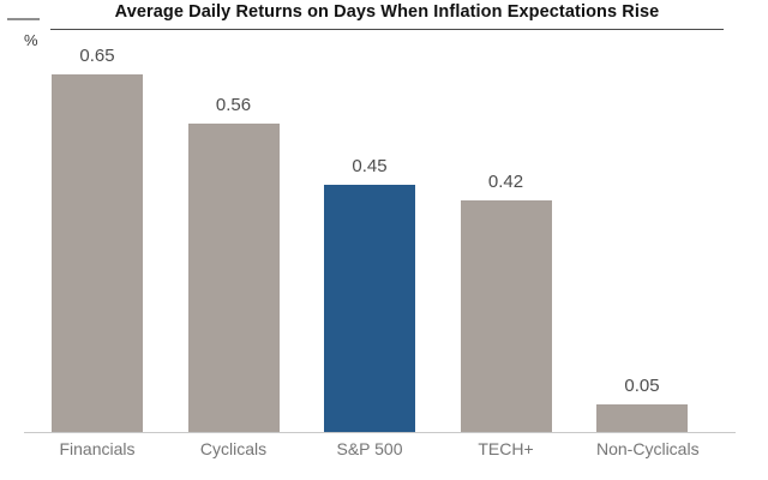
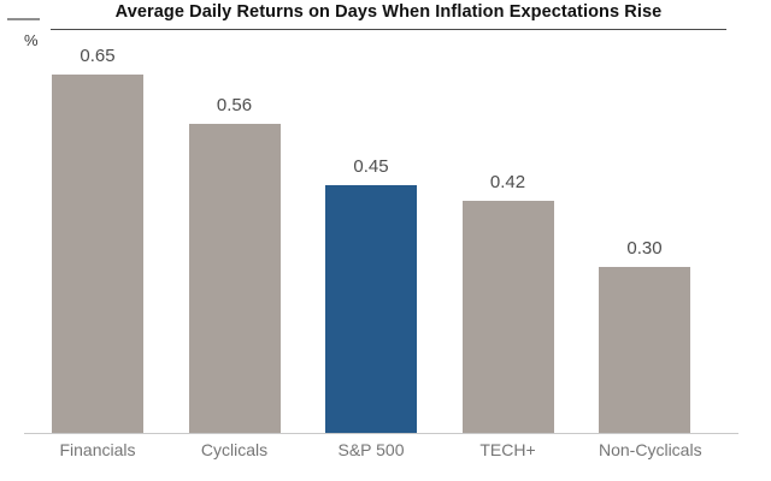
Non-Cyclicals: 0.05 -> 0.30
